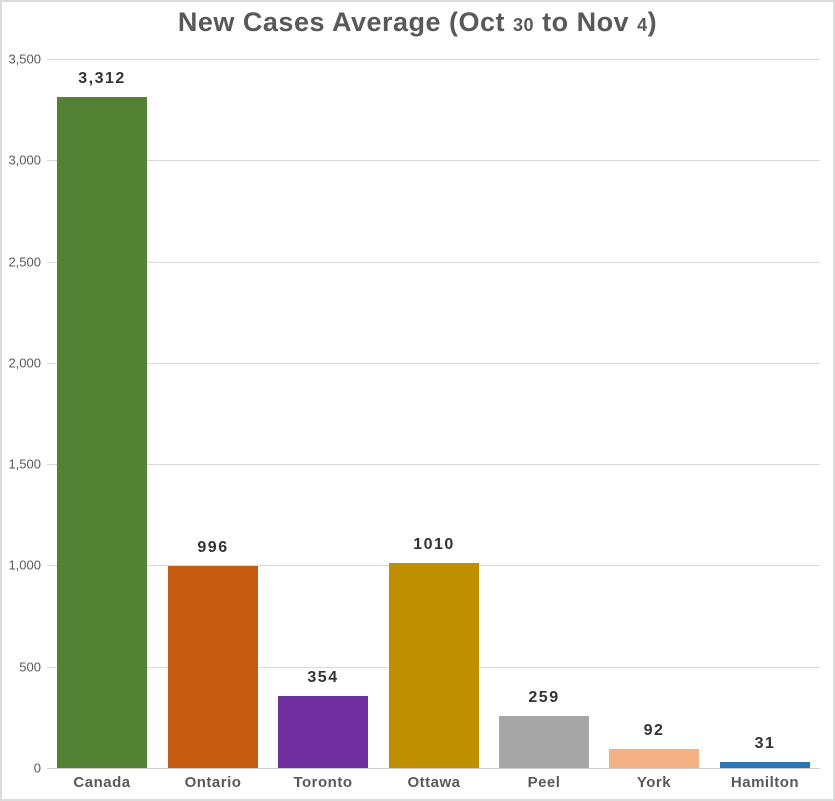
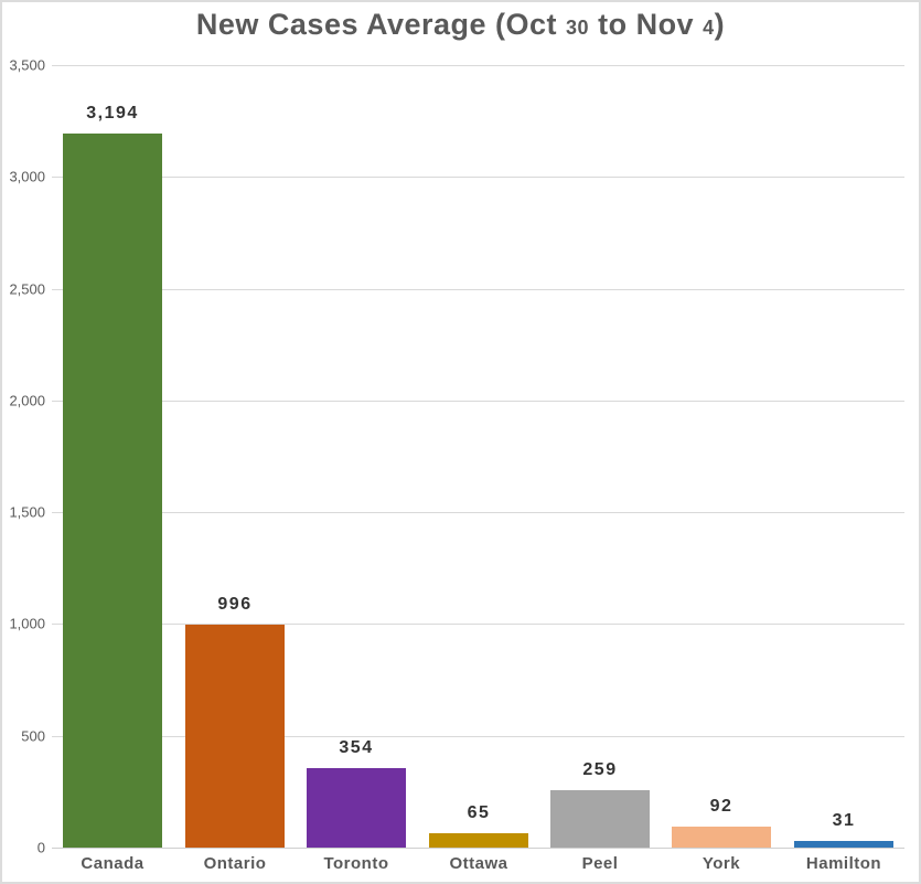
Canada: 3,312 -> 3,194
Ottawa: 1010 -> 65
